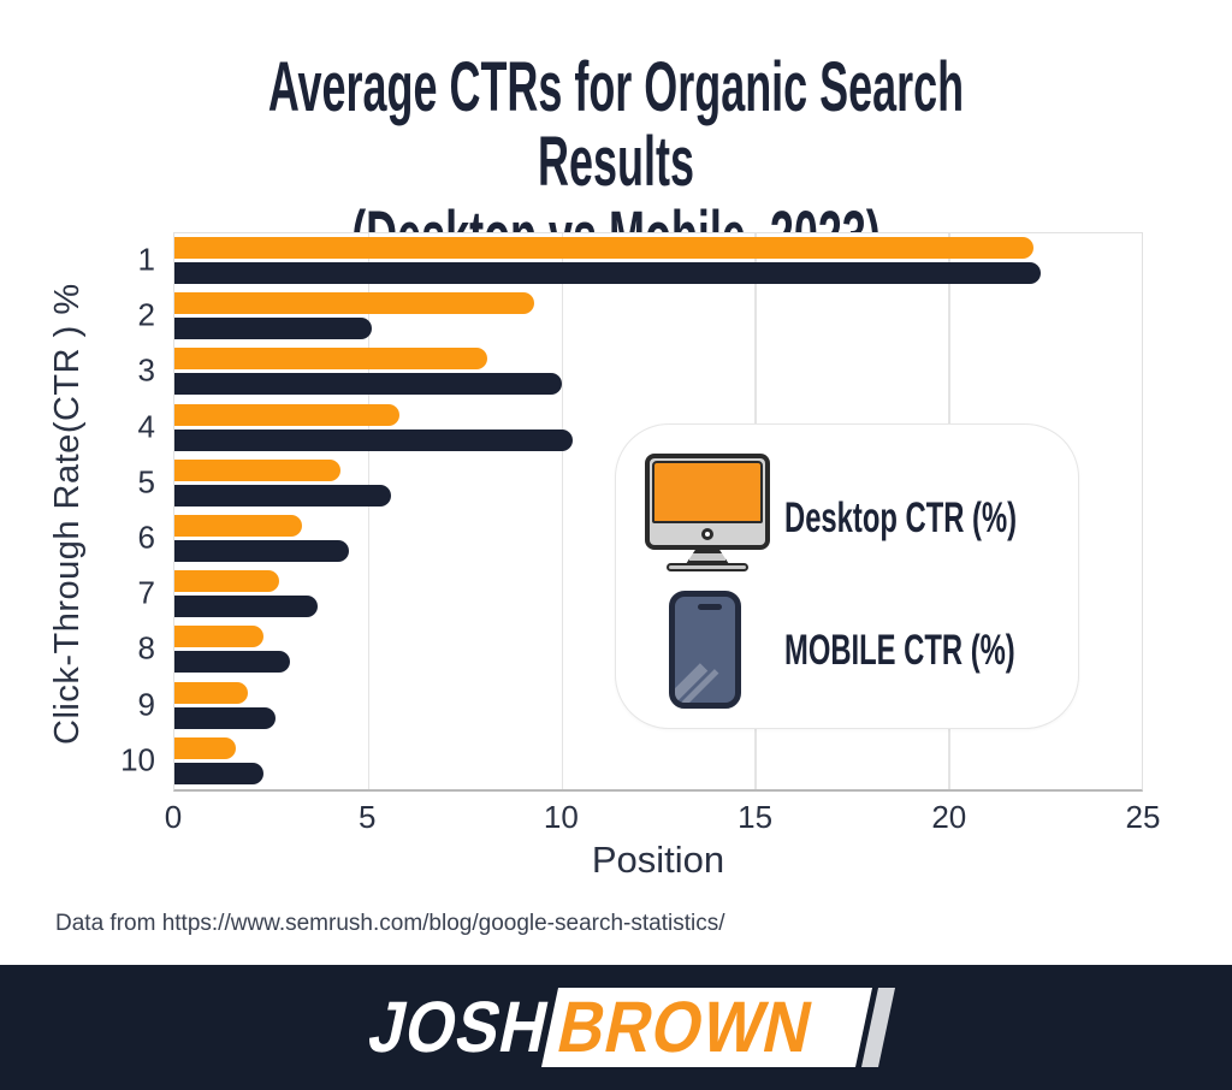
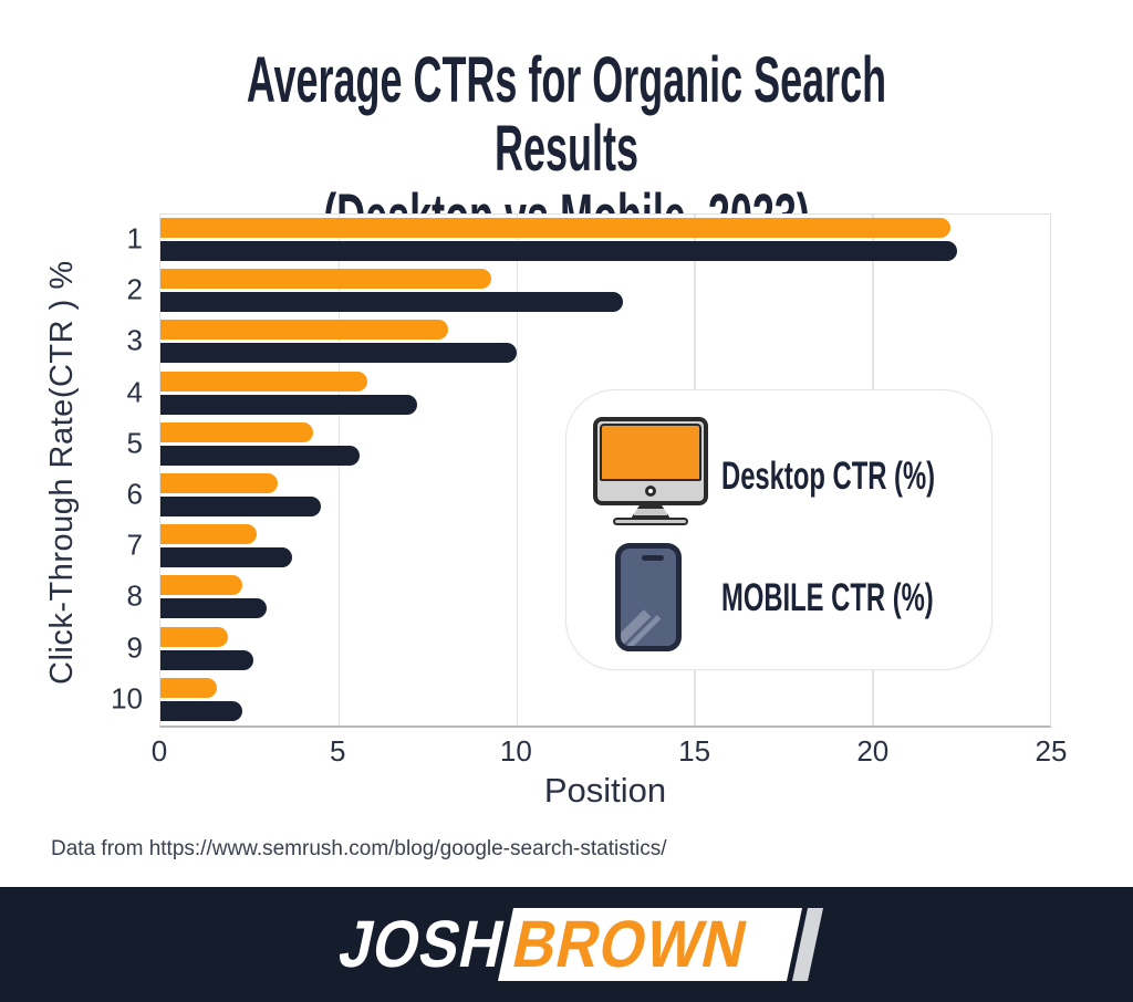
MOBILE CTR (%)/2: 5.1 -> 13.0
MOBILE CTR (%)/4: 10.3 -> 7.2
